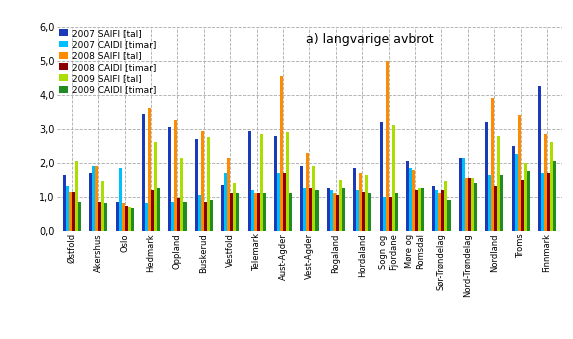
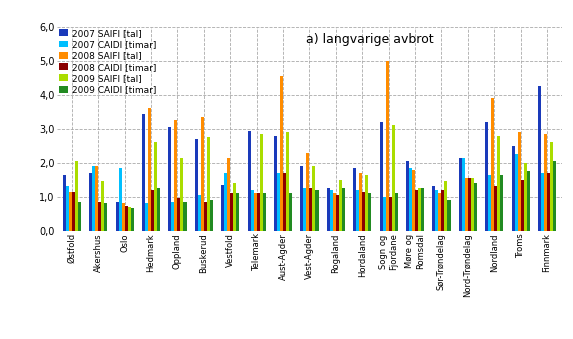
2008 SAIFI [tal]/Buskerud: 2,95 -> 3,35
2008 SAIFI [tal]/Troms: 3,40 -> 2,90
